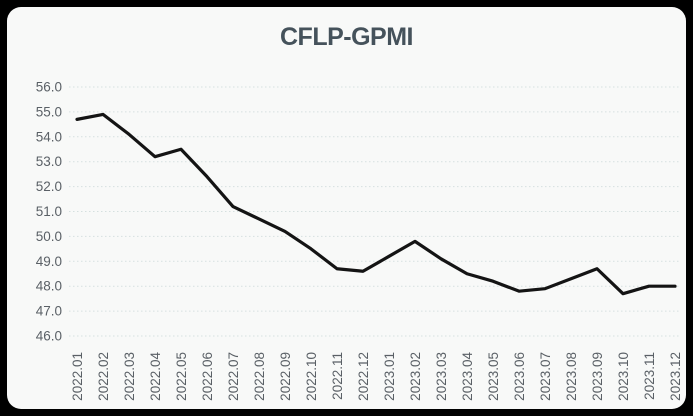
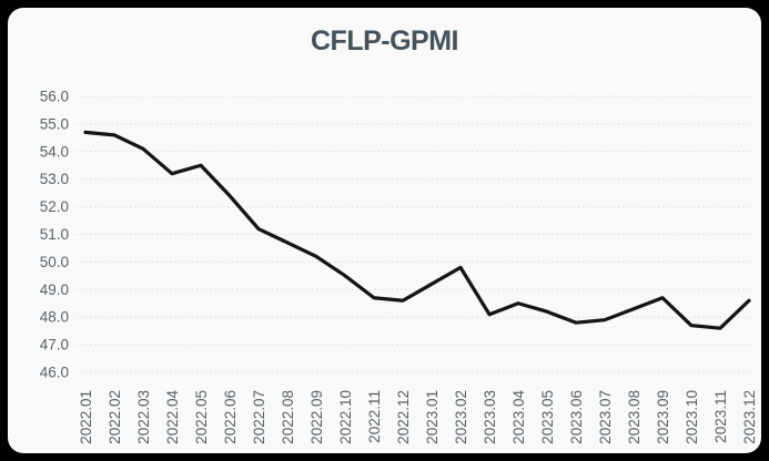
2022.02: 54.9 -> 54.6
2023.03: 49.1 -> 48.1
2023.11: 48.0 -> 47.6
2023.12: 48.0 -> 48.6
